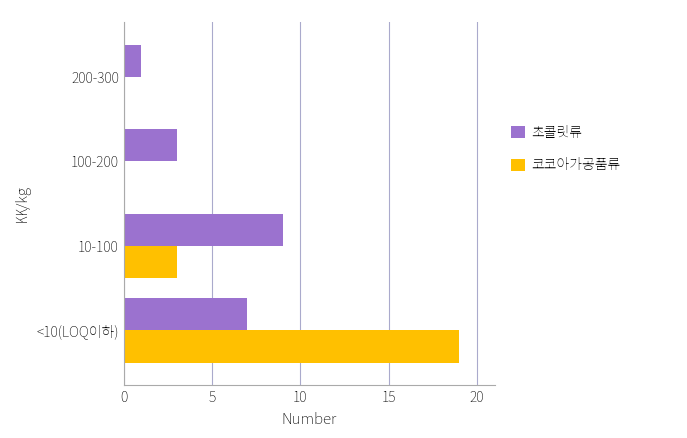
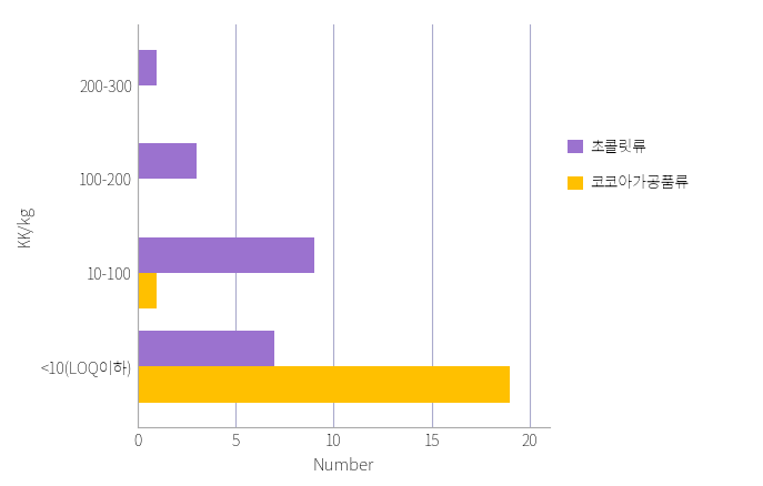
코코아가공품류/10-100: 3 -> 1
